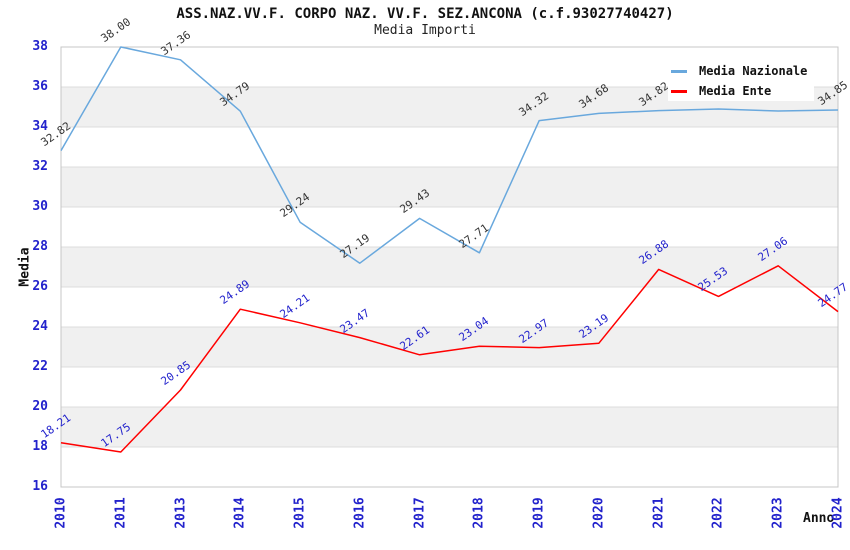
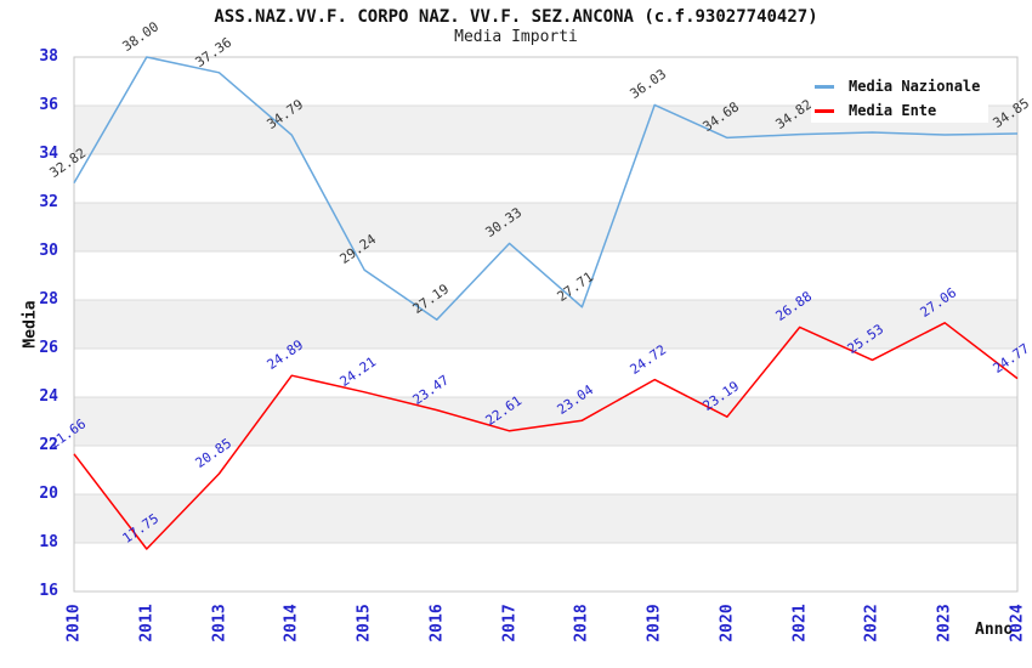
Media Ente/2010: 18.21 -> 21.66
Media Nazionale/2017: 29.43 -> 30.33
Media Nazionale/2019: 34.32 -> 36.03
Media Ente/2019: 22.97 -> 24.72
